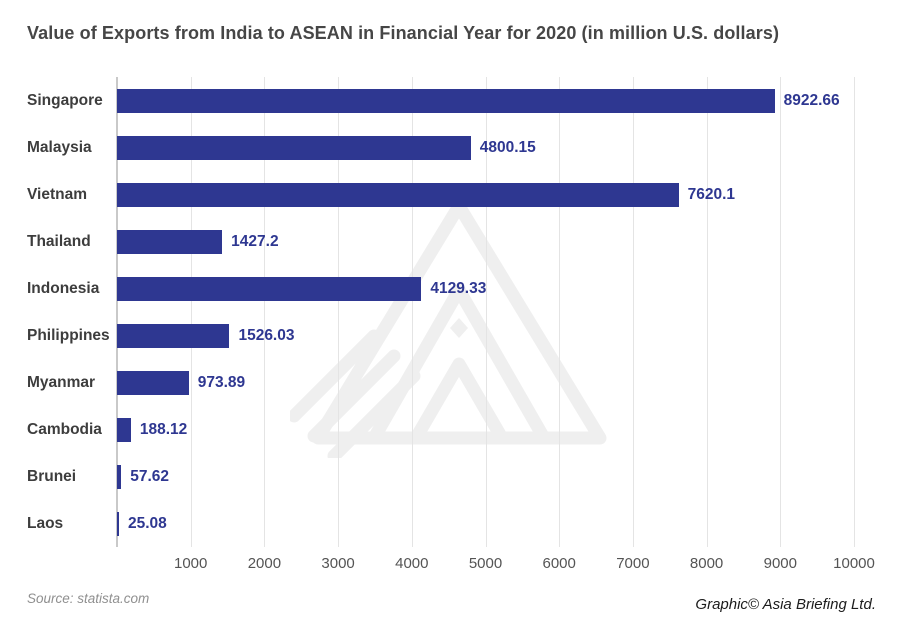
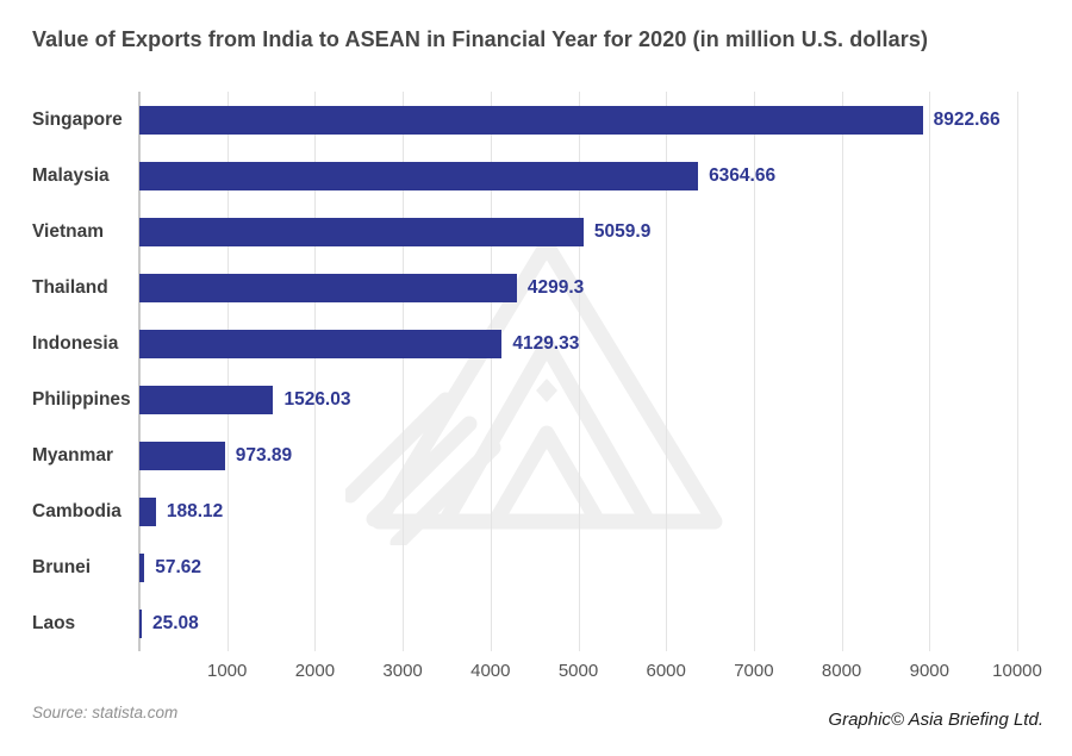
Malaysia: 4800.15 -> 6364.66
Vietnam: 7620.1 -> 5059.9
Thailand: 1427.2 -> 4299.3
